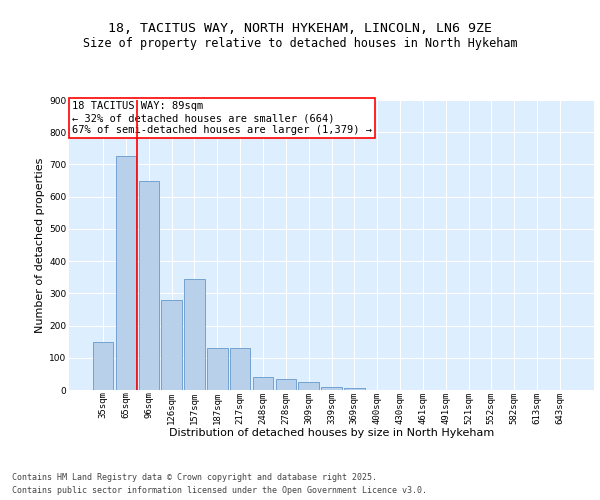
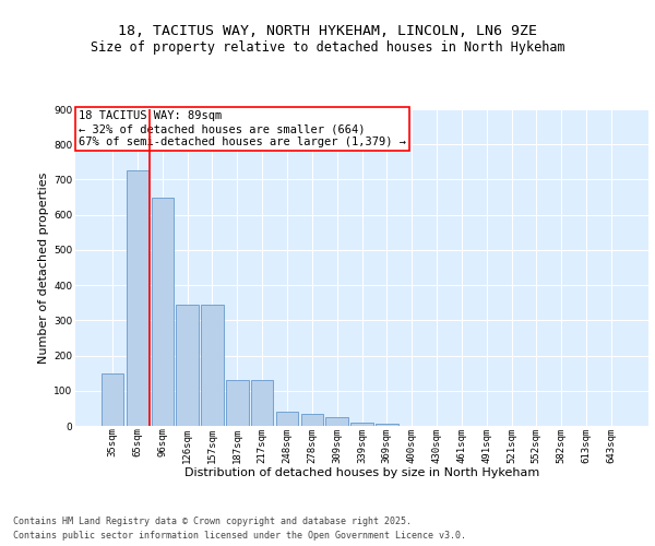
126sqm: 280 -> 345
